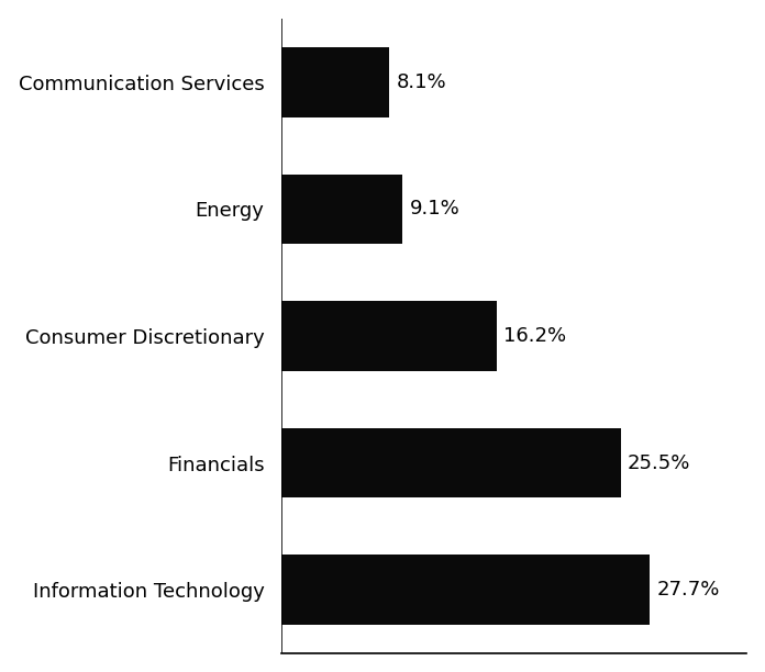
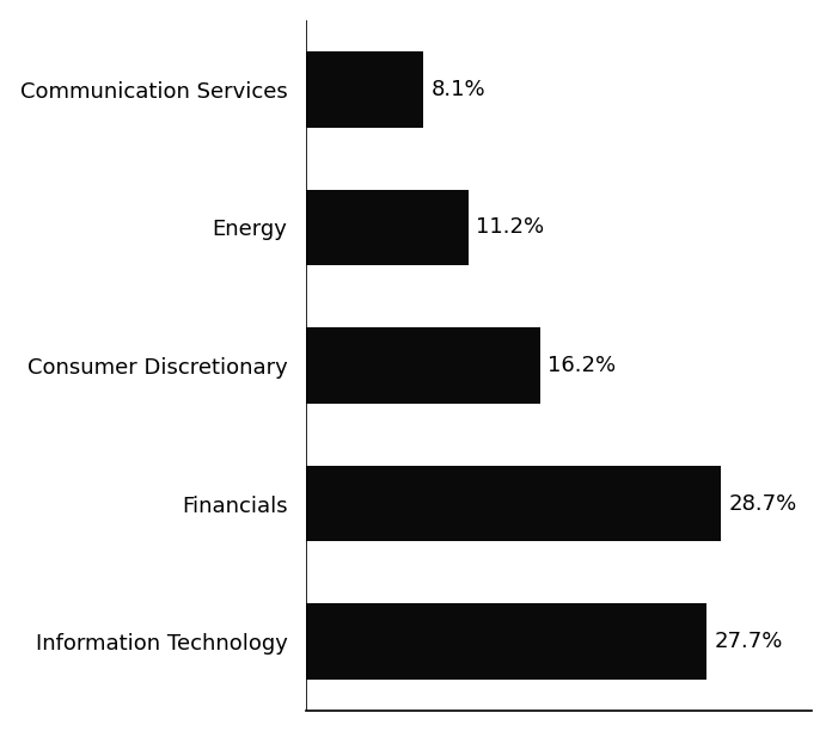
Energy: 9.1% -> 11.2%
Financials: 25.5% -> 28.7%
